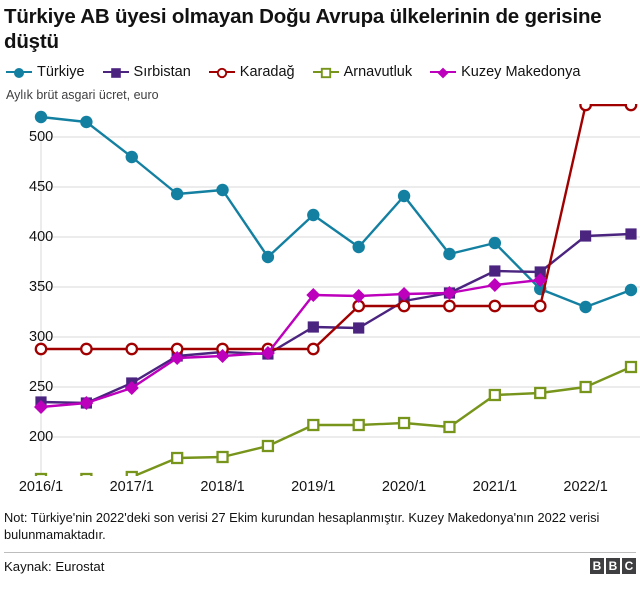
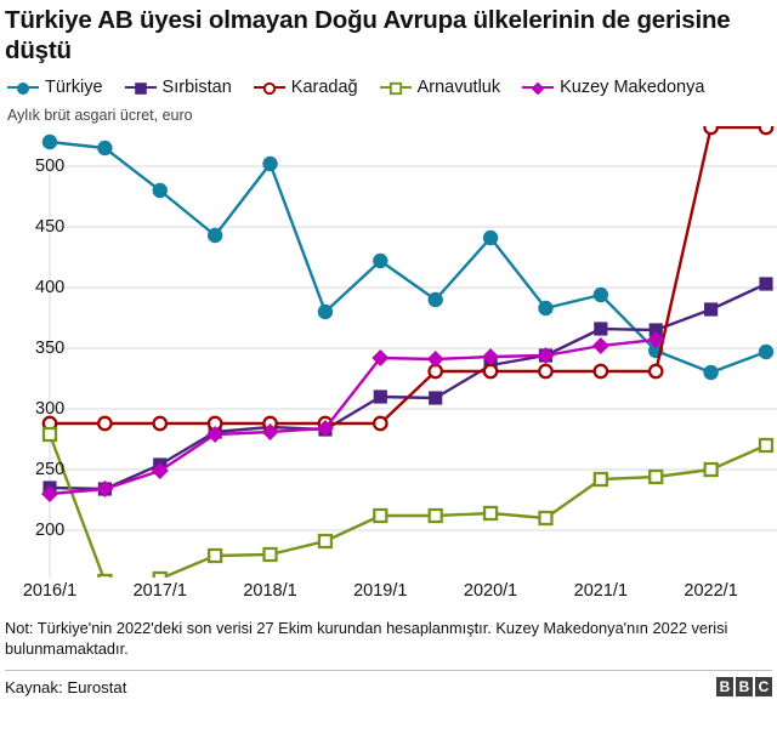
Arnavutluk/2016/1: 158 -> 279
Türkiye/2018/1: 447 -> 502
Sırbistan/2022/1: 401 -> 382
